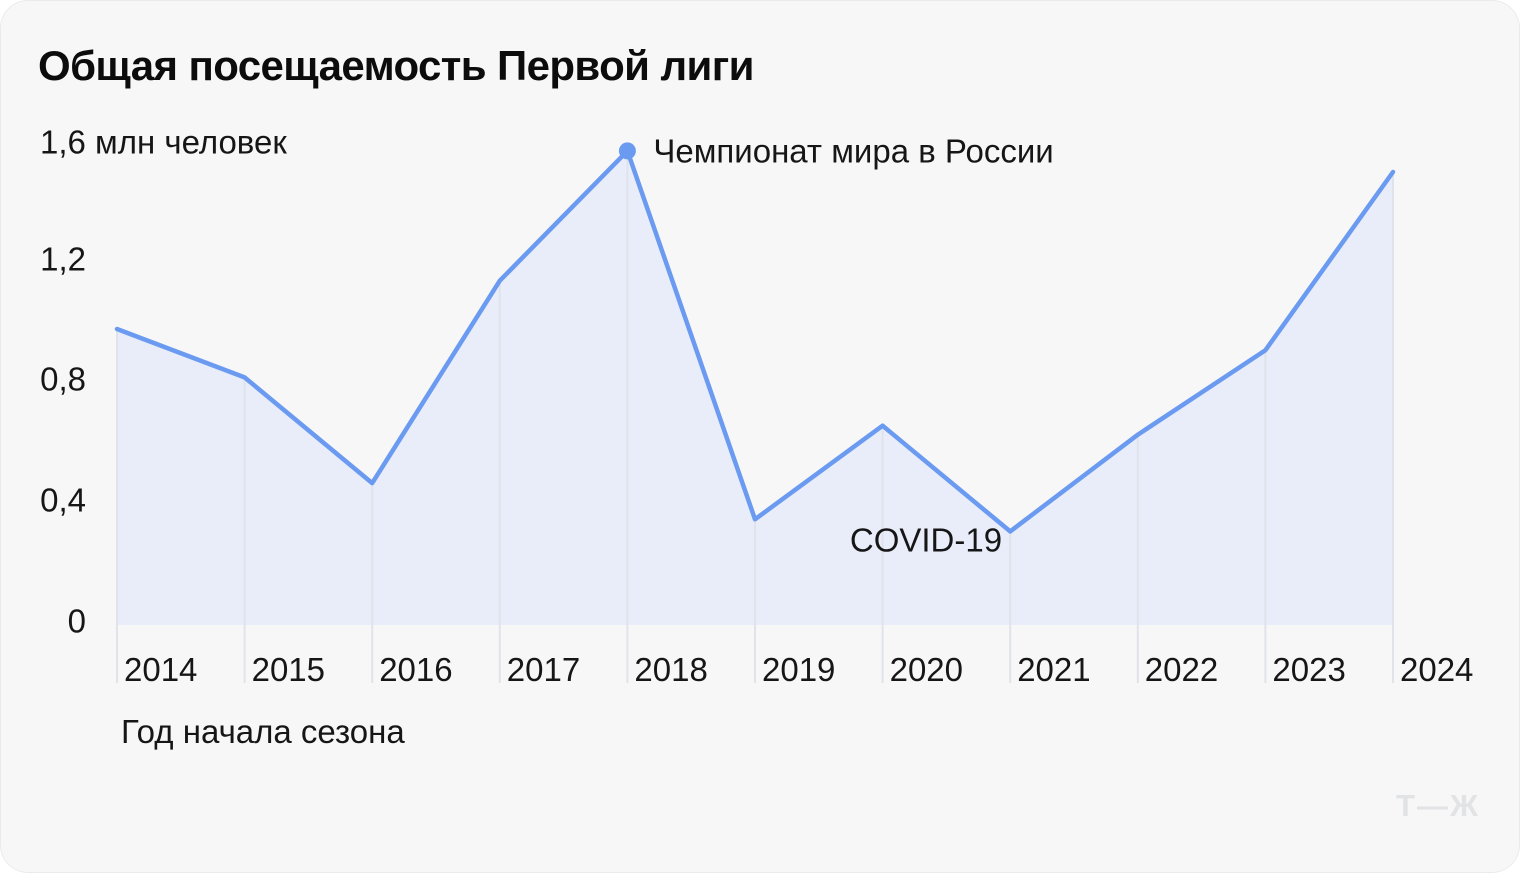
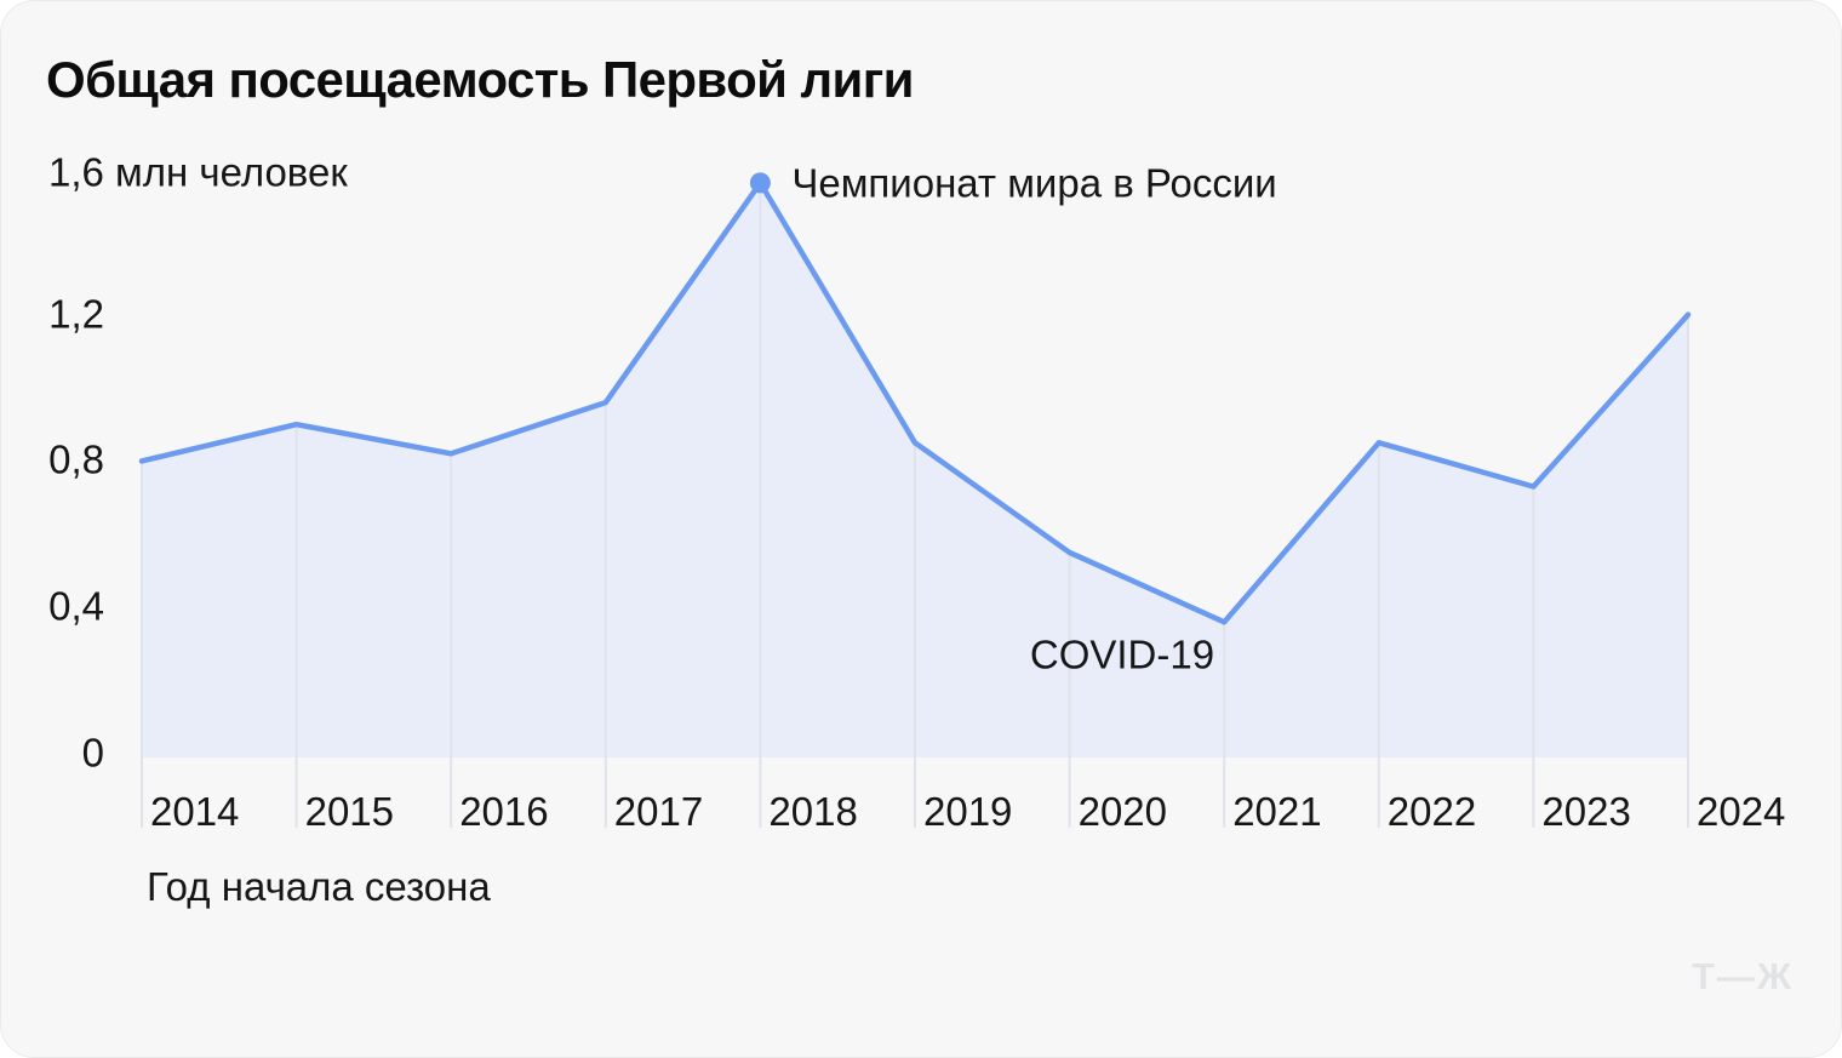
2014: 0,98 -> 0,81
2015: 0,82 -> 0,91
2016: 0,47 -> 0,83
2017: 1,14 -> 0,97
2019: 0,35 -> 0,86
2020: 0,66 -> 0,56
2021: 0,31 -> 0,37
2022: 0,63 -> 0,86
2023: 0,91 -> 0,74
2024: 1,50 -> 1,21
